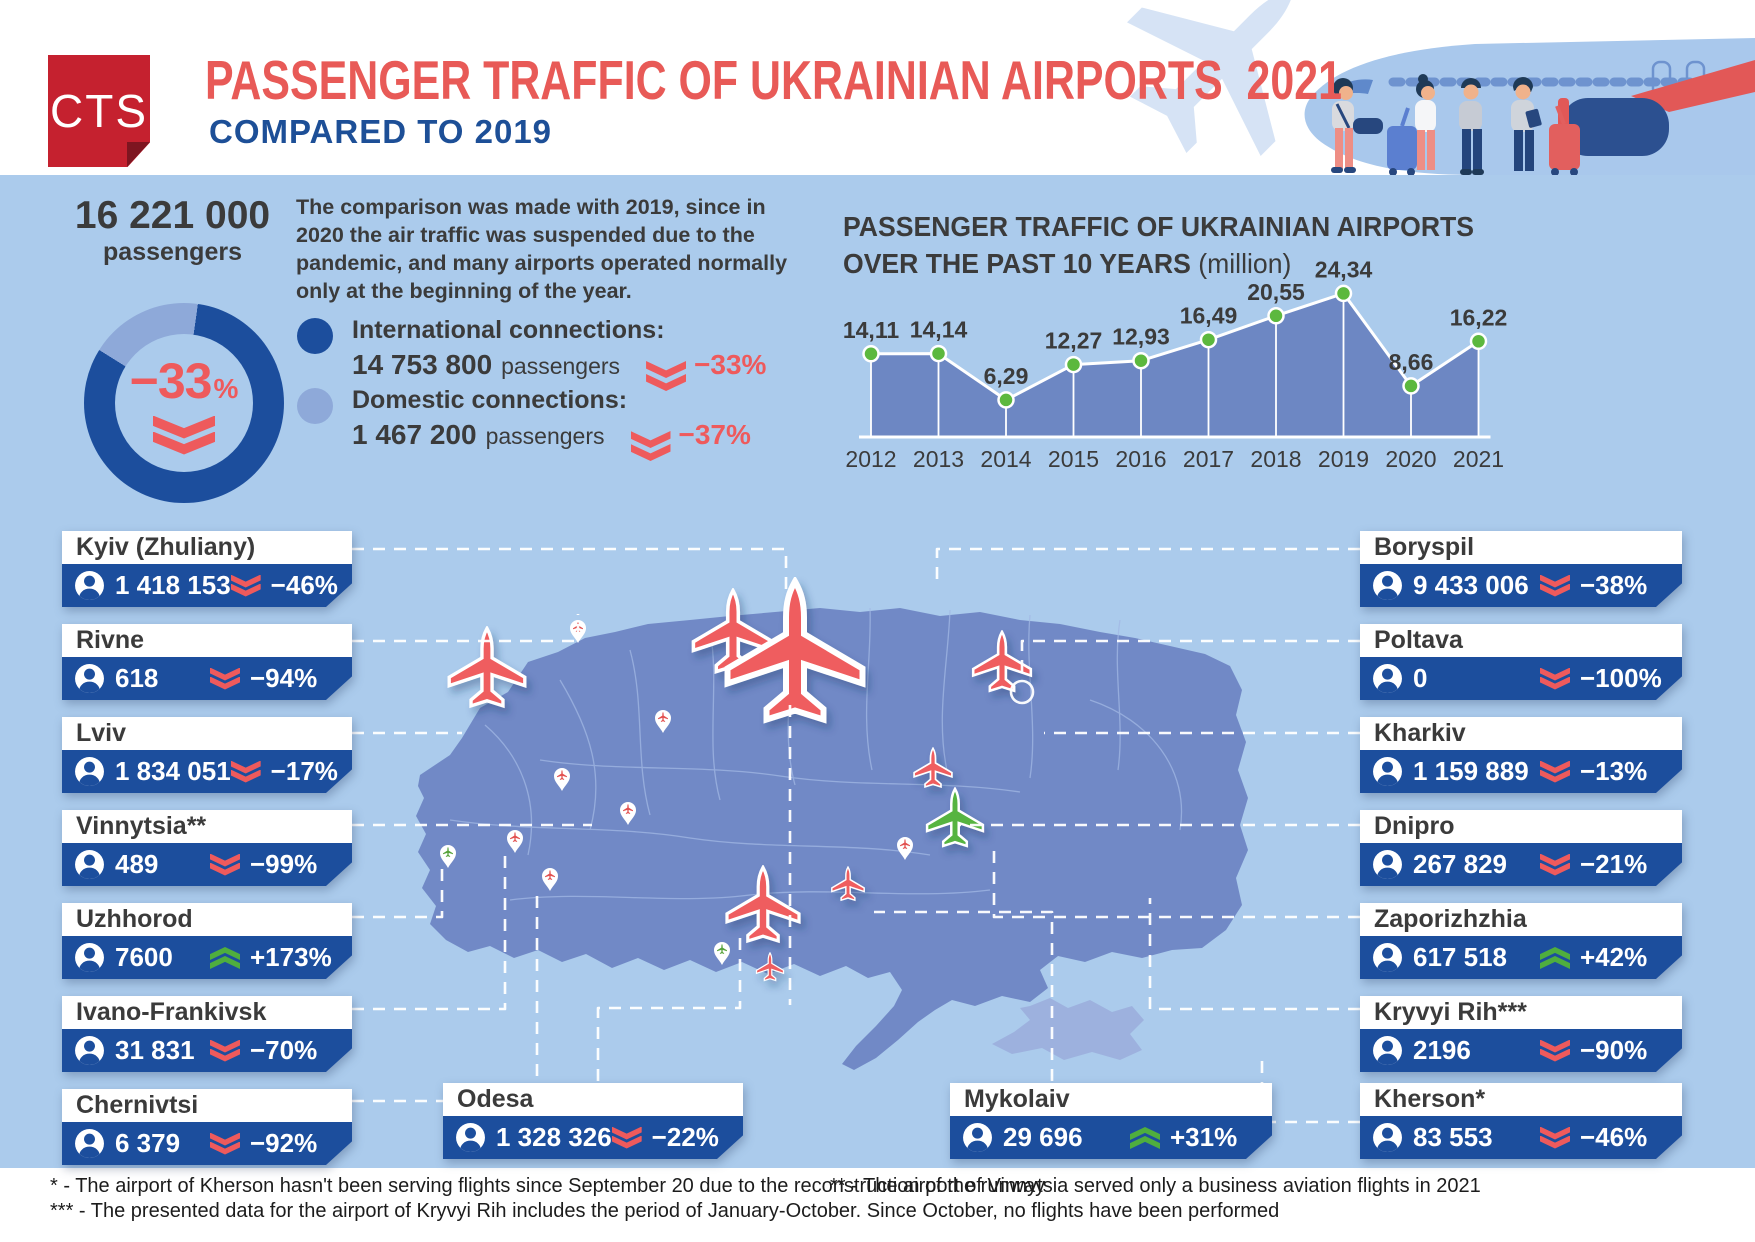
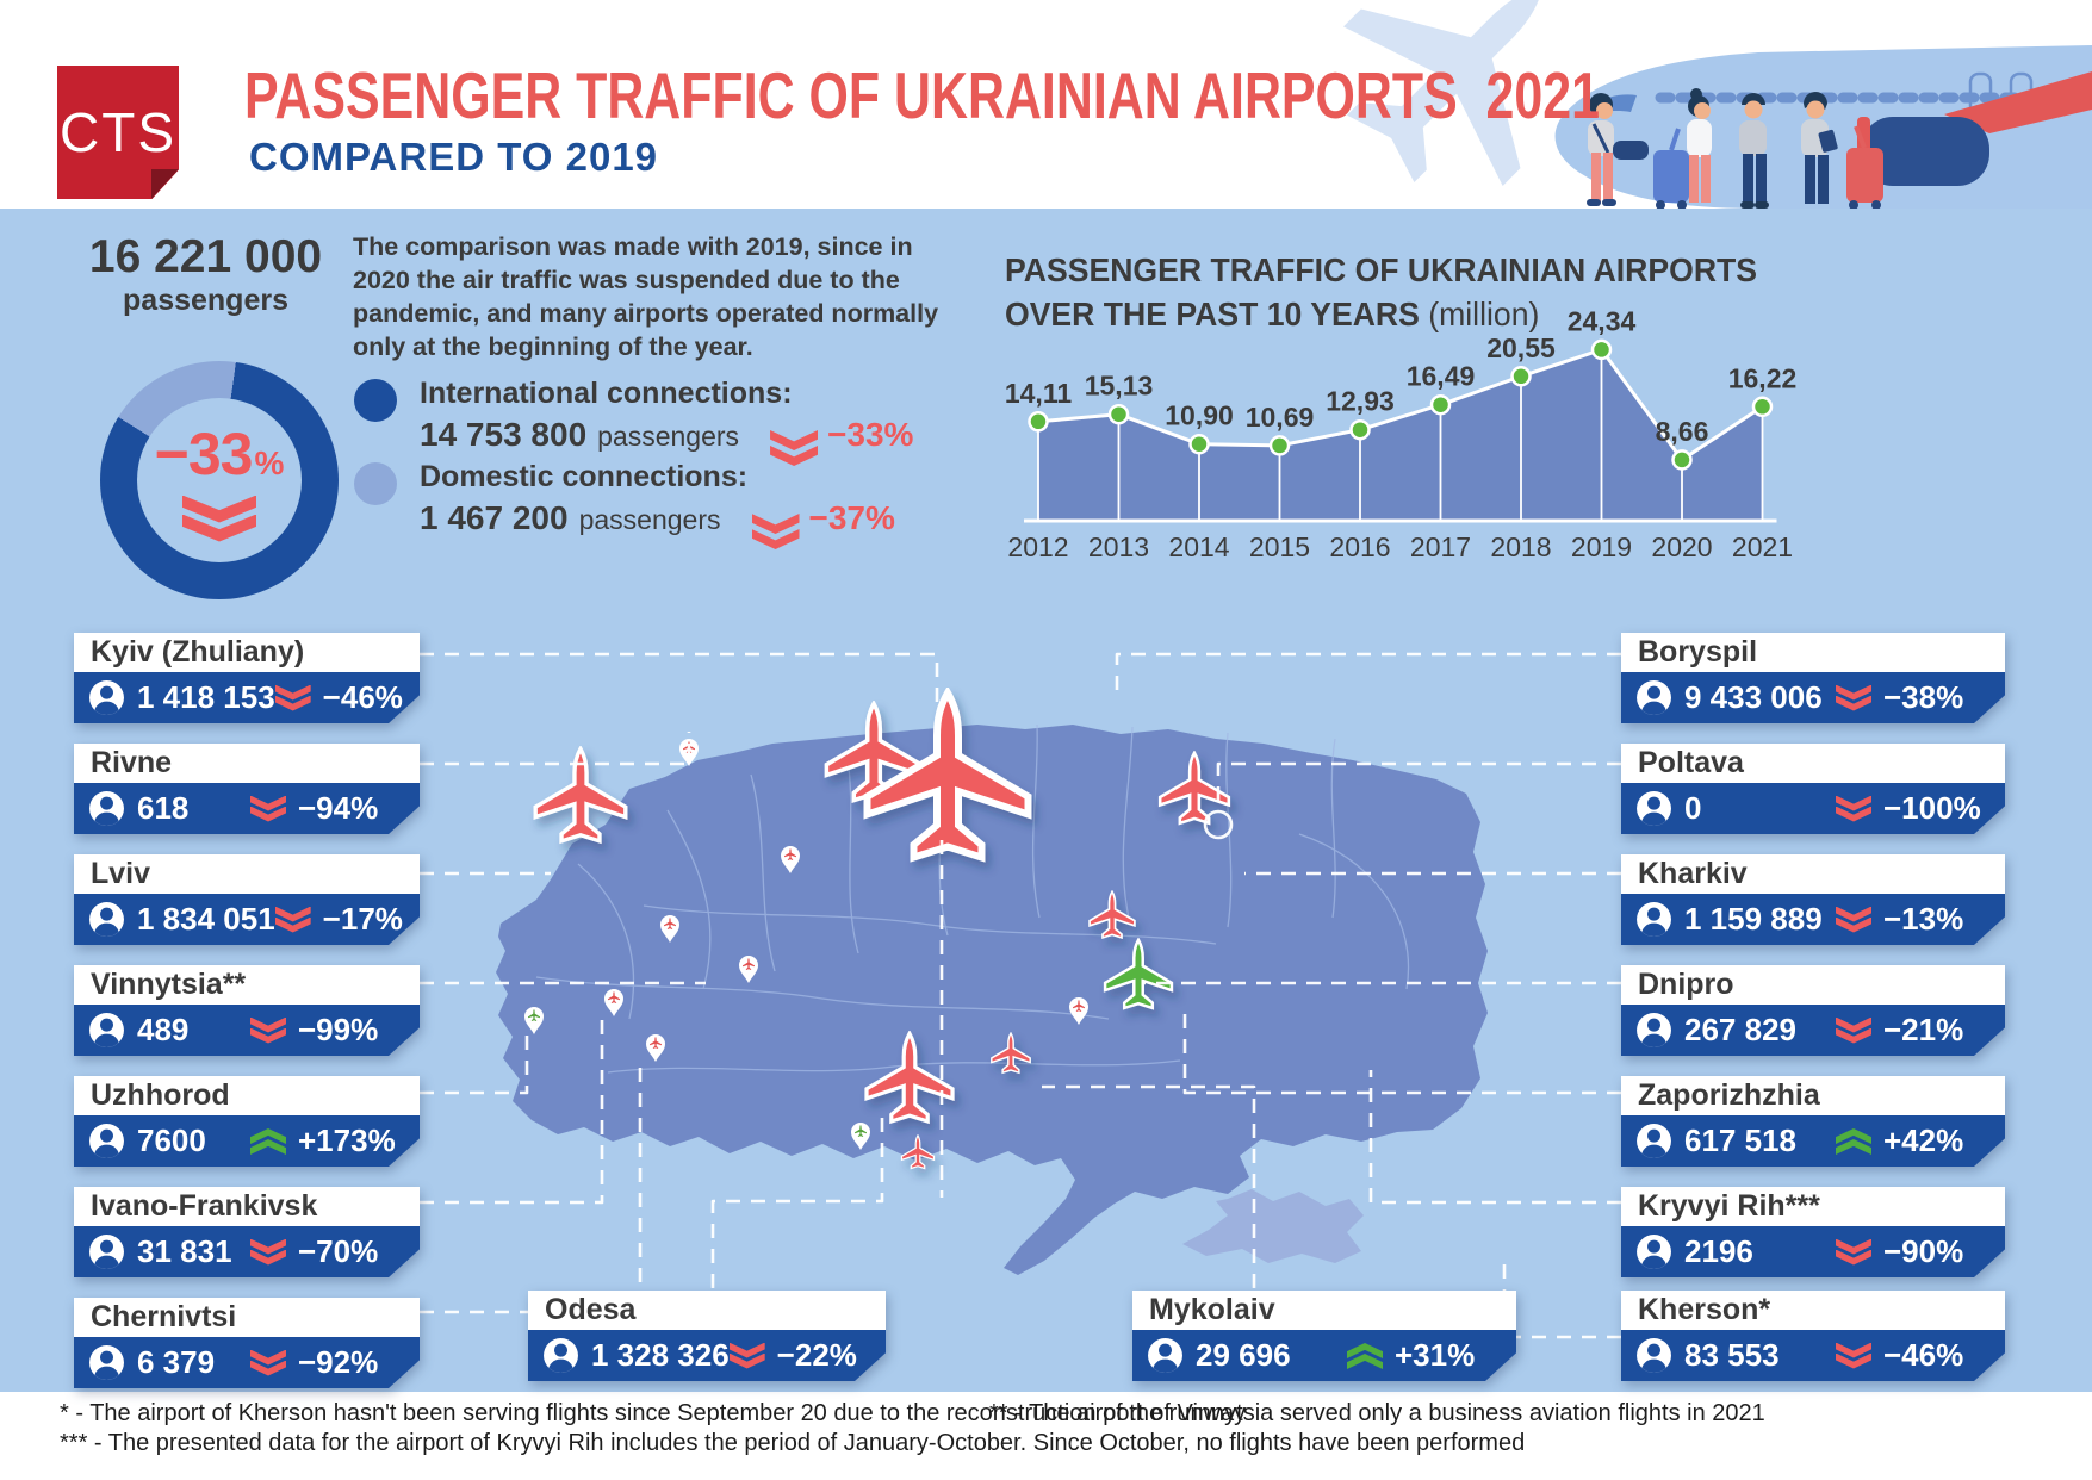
2013: 14,14 -> 15,13
2014: 6,29 -> 10,90
2015: 12,27 -> 10,69
